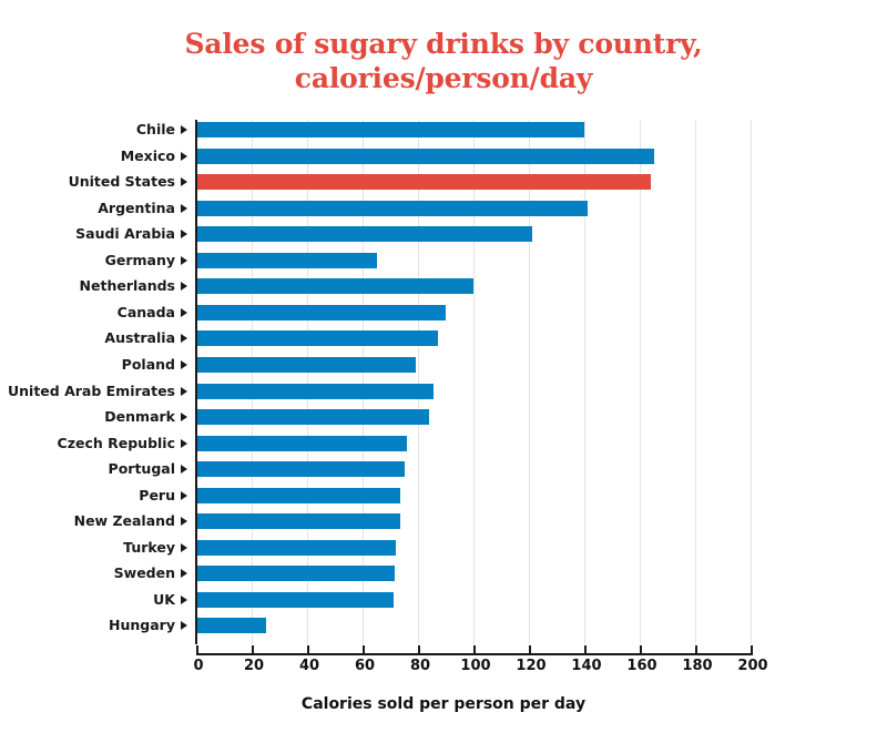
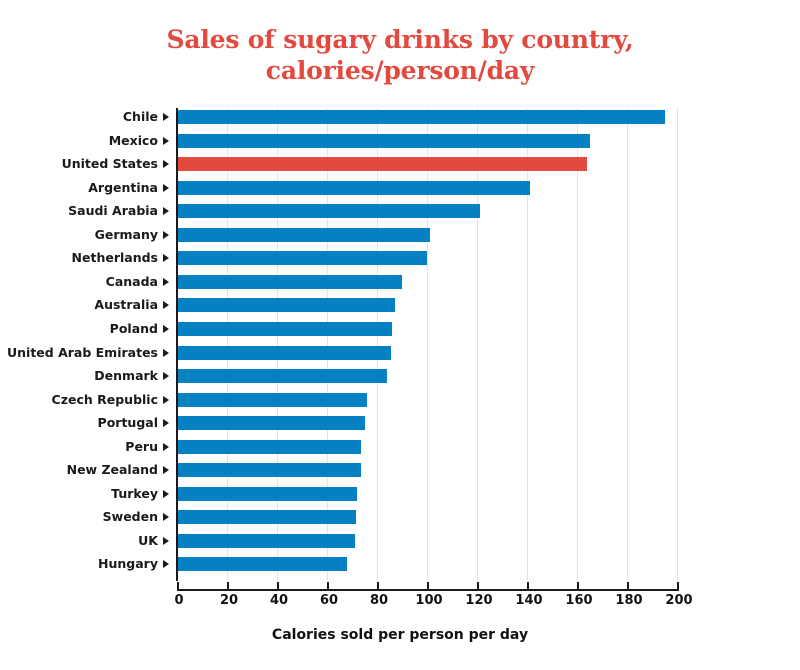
Chile: 140 -> 195
Germany: 65 -> 101
Poland: 79 -> 86
Hungary: 25 -> 68
